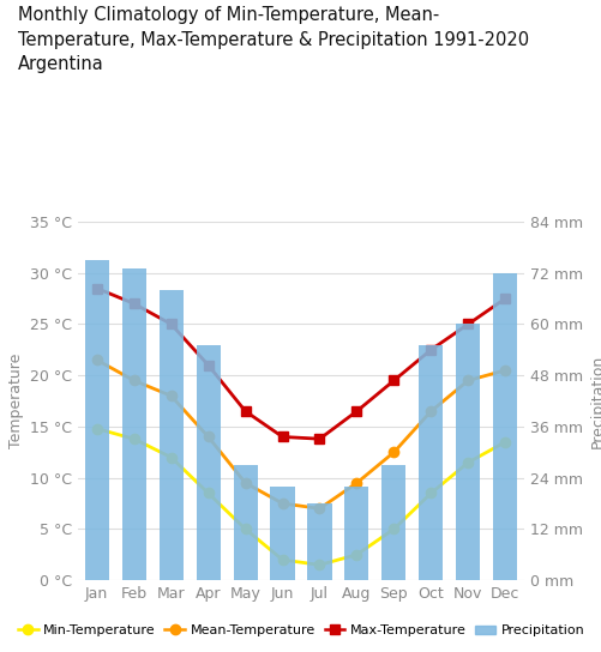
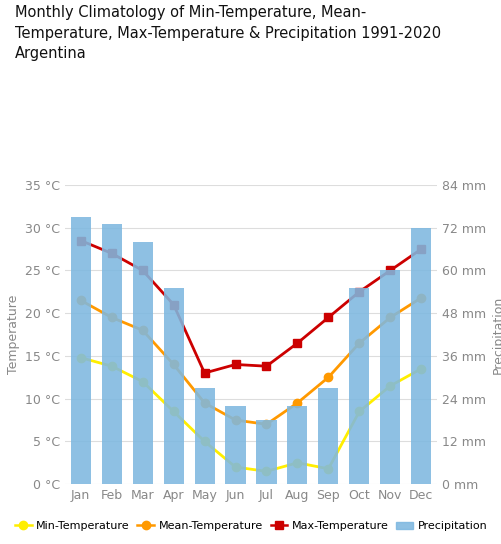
Max-Temperature/May: 16.5 °C -> 13.0 °C
Min-Temperature/Sep: 5.0 °C -> 1.8 °C
Mean-Temperature/Dec: 20.5 °C -> 21.8 °C
